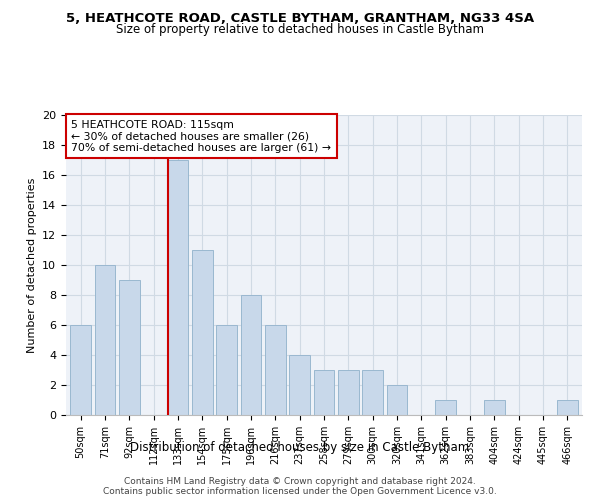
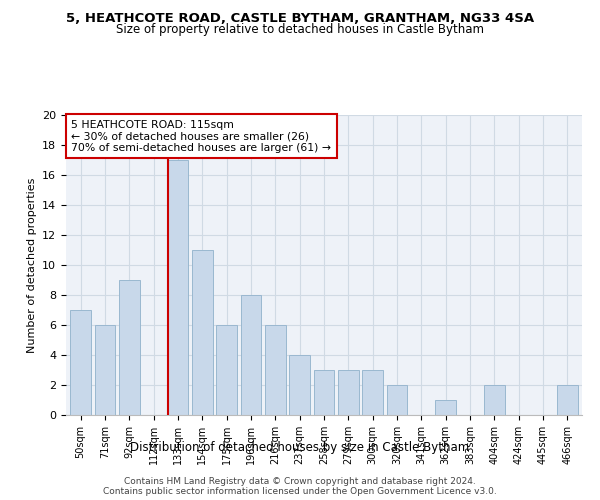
50sqm: 6 -> 7
71sqm: 10 -> 6
404sqm: 1 -> 2
466sqm: 1 -> 2
